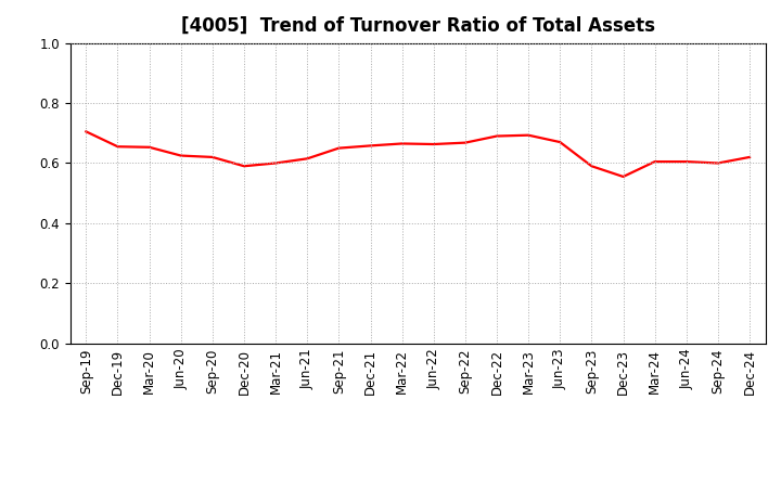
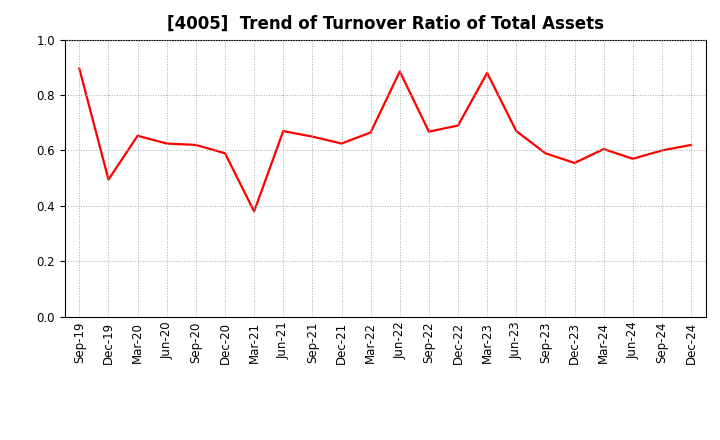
Sep-19: 0.705 -> 0.895
Dec-19: 0.655 -> 0.495
Mar-21: 0.600 -> 0.380
Jun-21: 0.615 -> 0.670
Dec-21: 0.658 -> 0.625
Jun-22: 0.663 -> 0.885
Mar-23: 0.693 -> 0.880
Jun-24: 0.605 -> 0.570
